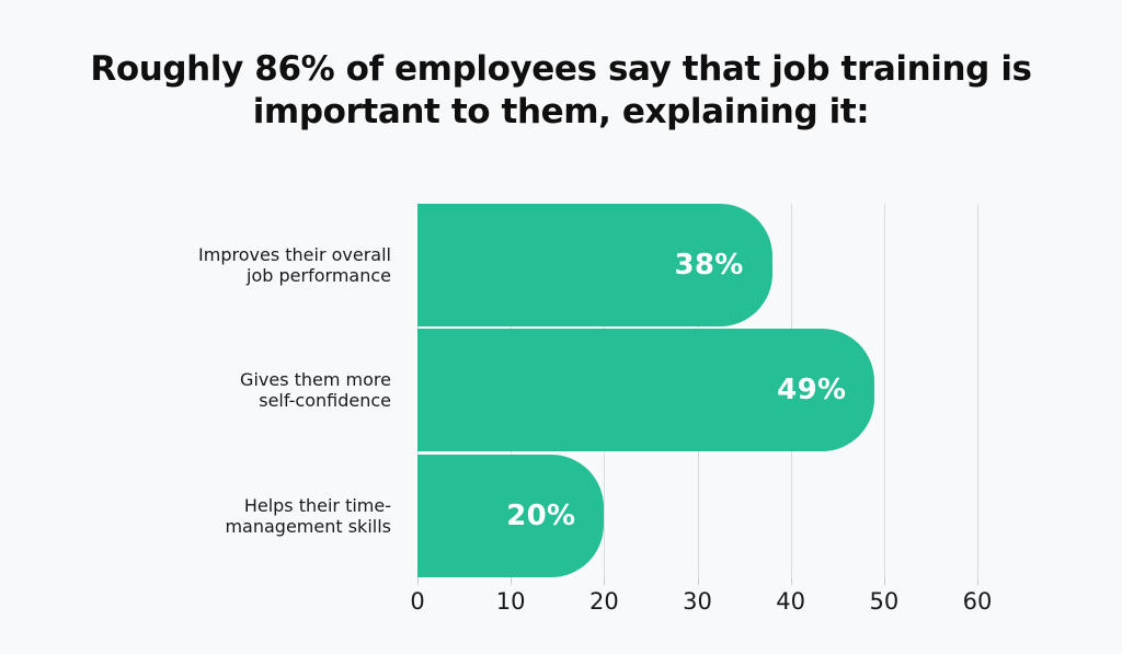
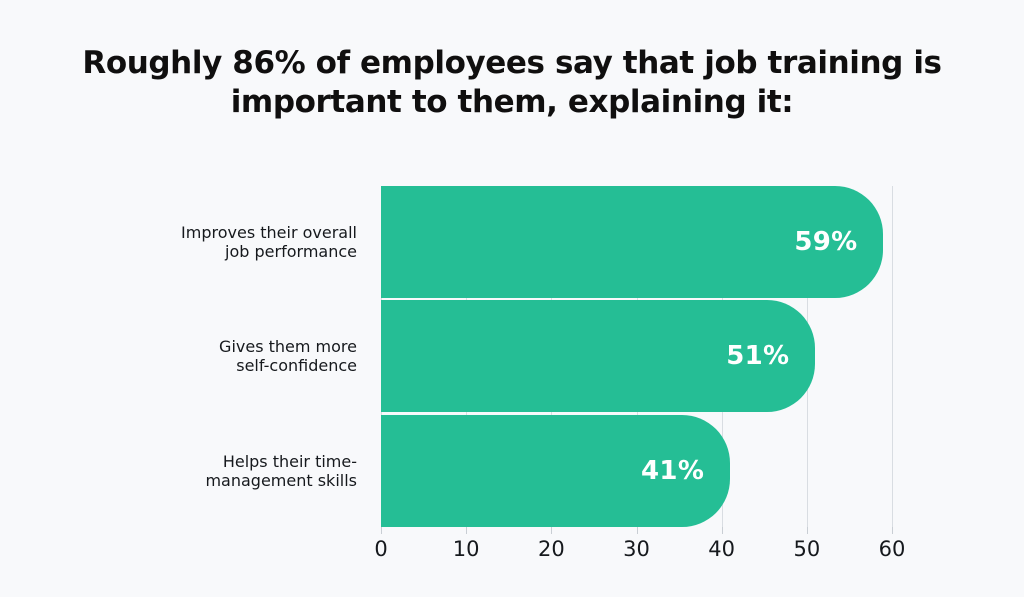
Improves their overall job performance: 38% -> 59%
Gives them more self-confidence: 49% -> 51%
Helps their time-management skills: 20% -> 41%
